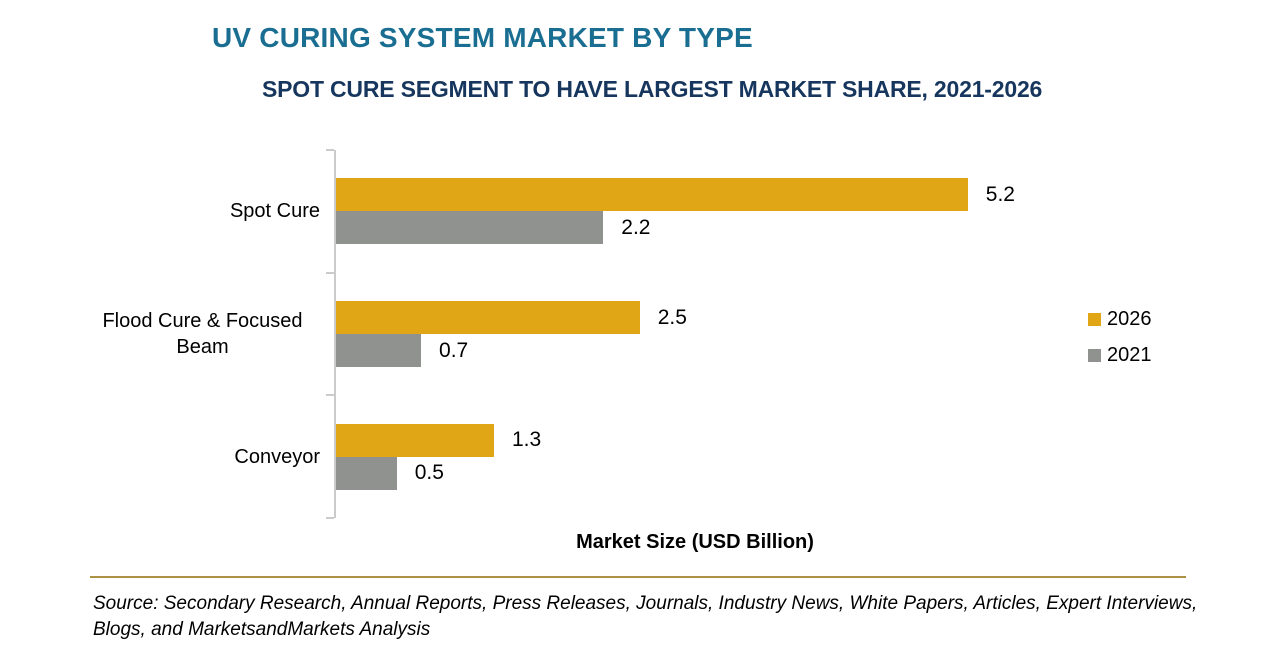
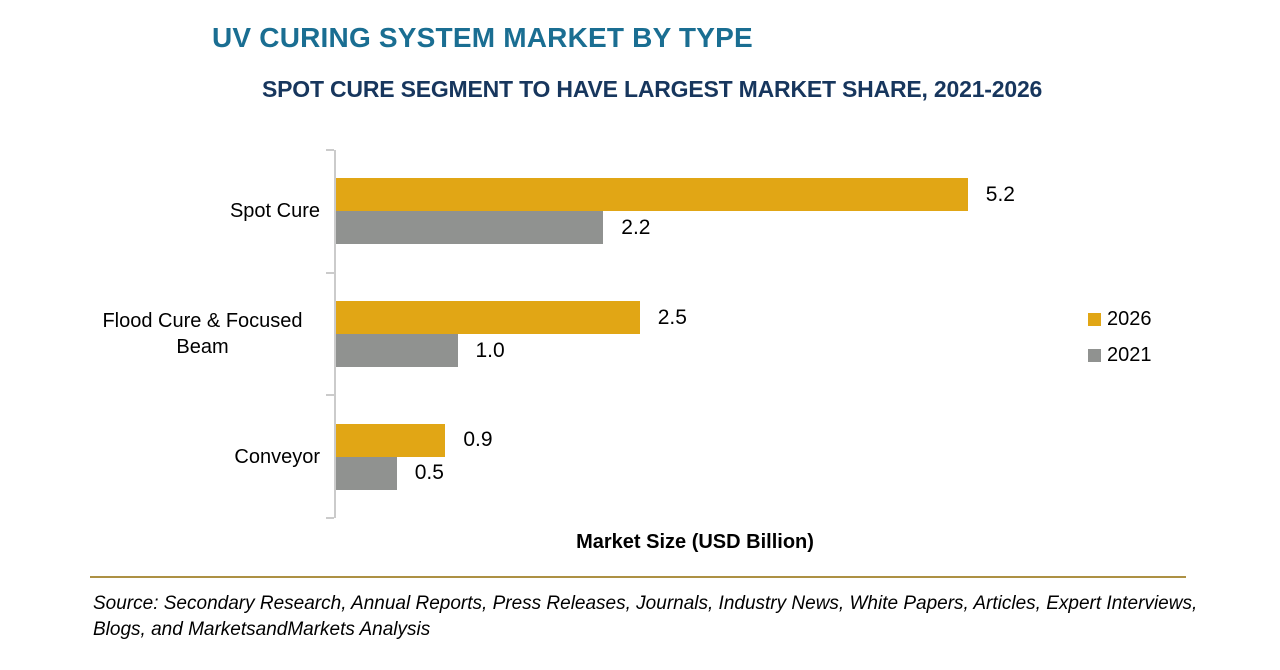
2021/Flood Cure & Focused Beam: 0.7 -> 1.0
2026/Conveyor: 1.3 -> 0.9
